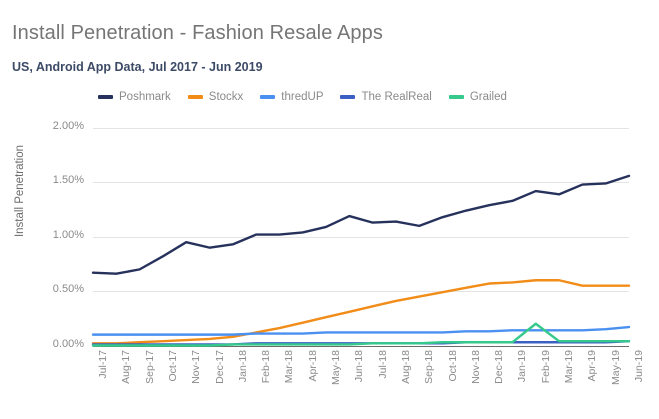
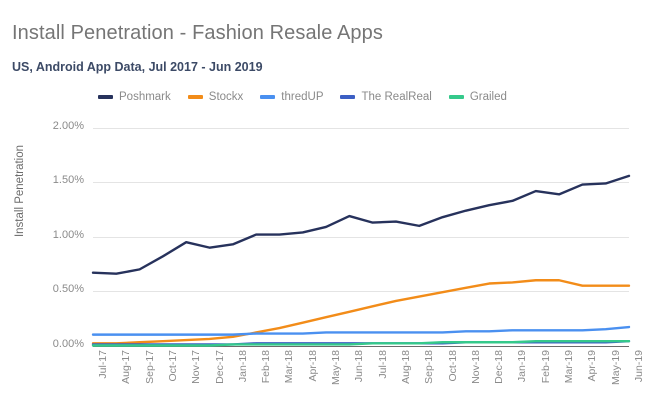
Grailed/Feb-19: 0.20% -> 0.04%
